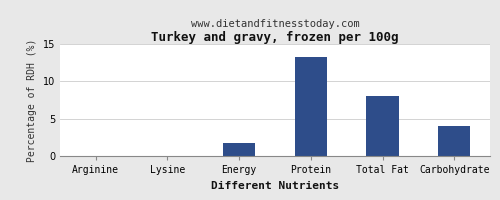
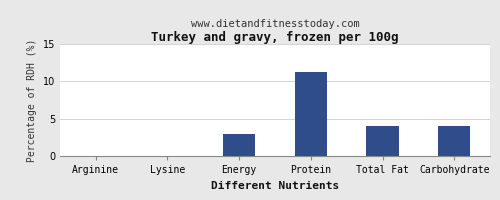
Energy: 1.8 -> 3.0
Protein: 13.2 -> 11.2
Total Fat: 8.0 -> 4.0
